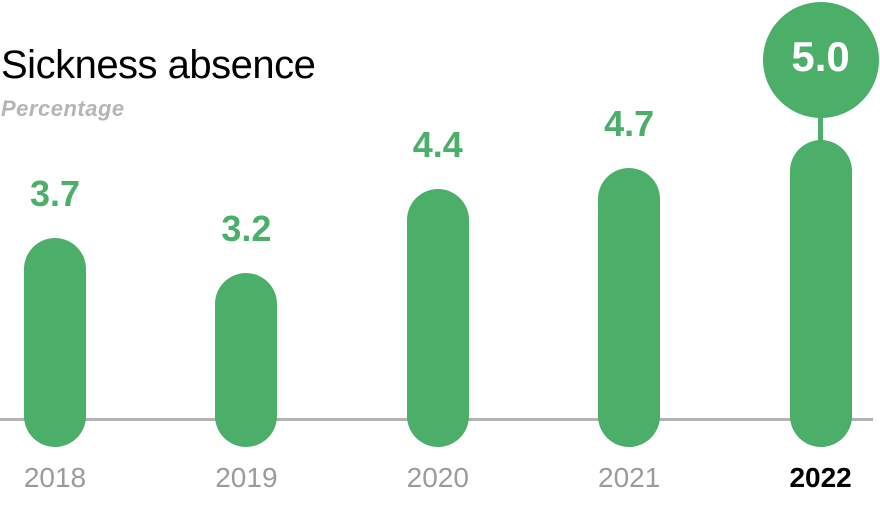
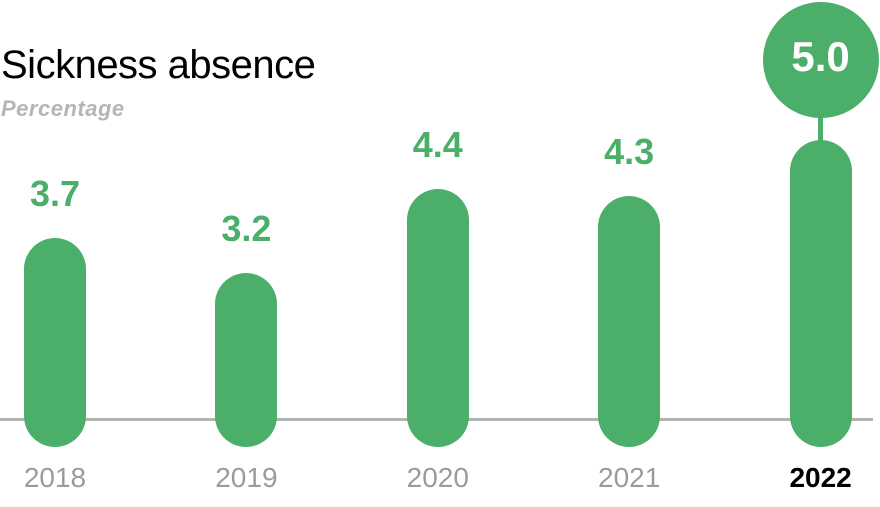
2021: 4.7 -> 4.3
